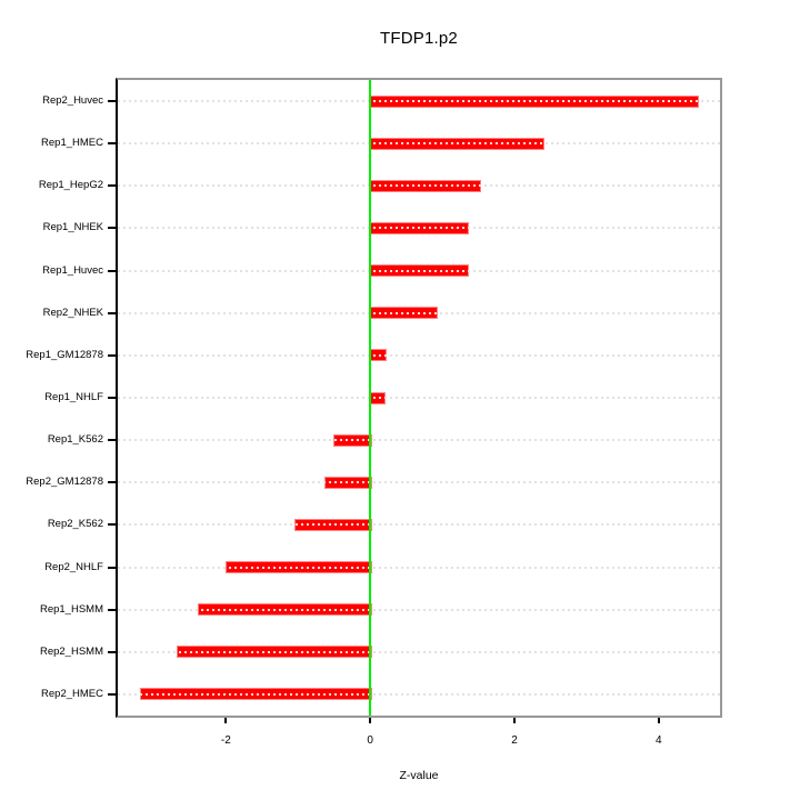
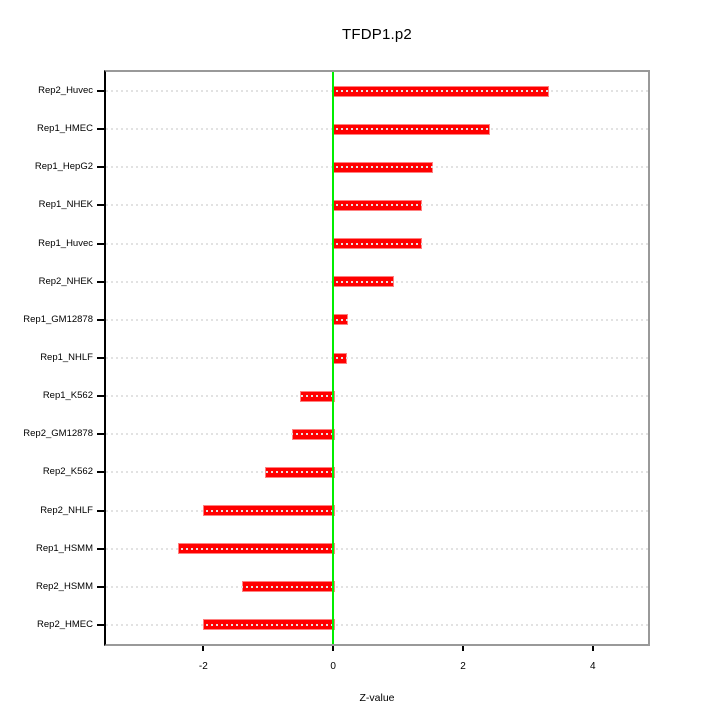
Rep2_Huvec: 4.5 -> 3.3
Rep2_HSMM: -2.7 -> -1.4
Rep2_HMEC: -3.2 -> -2.0
